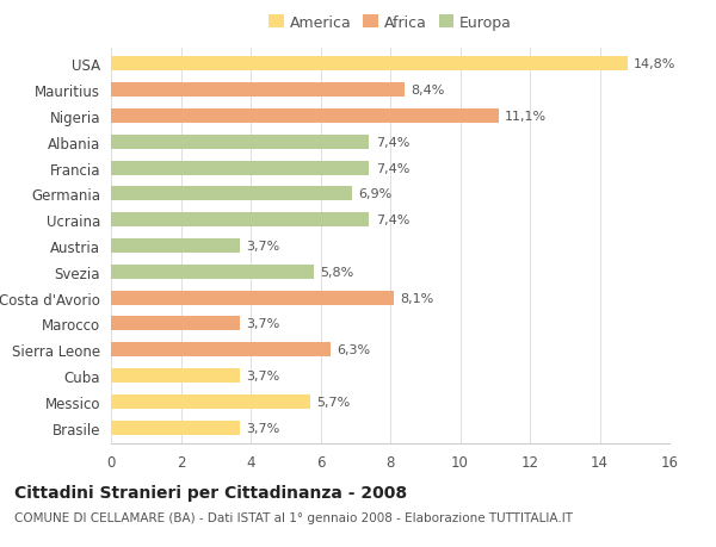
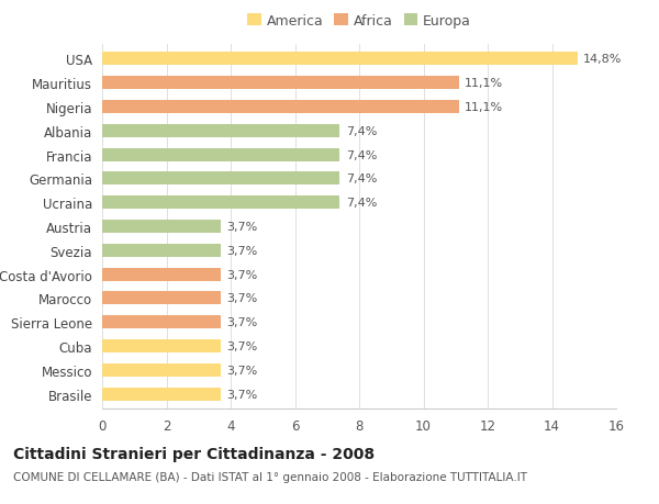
Mauritius: 8,4% -> 11,1%
Germania: 6,9% -> 7,4%
Svezia: 5,8% -> 3,7%
Costa d'Avorio: 8,1% -> 3,7%
Sierra Leone: 6,3% -> 3,7%
Messico: 5,7% -> 3,7%
